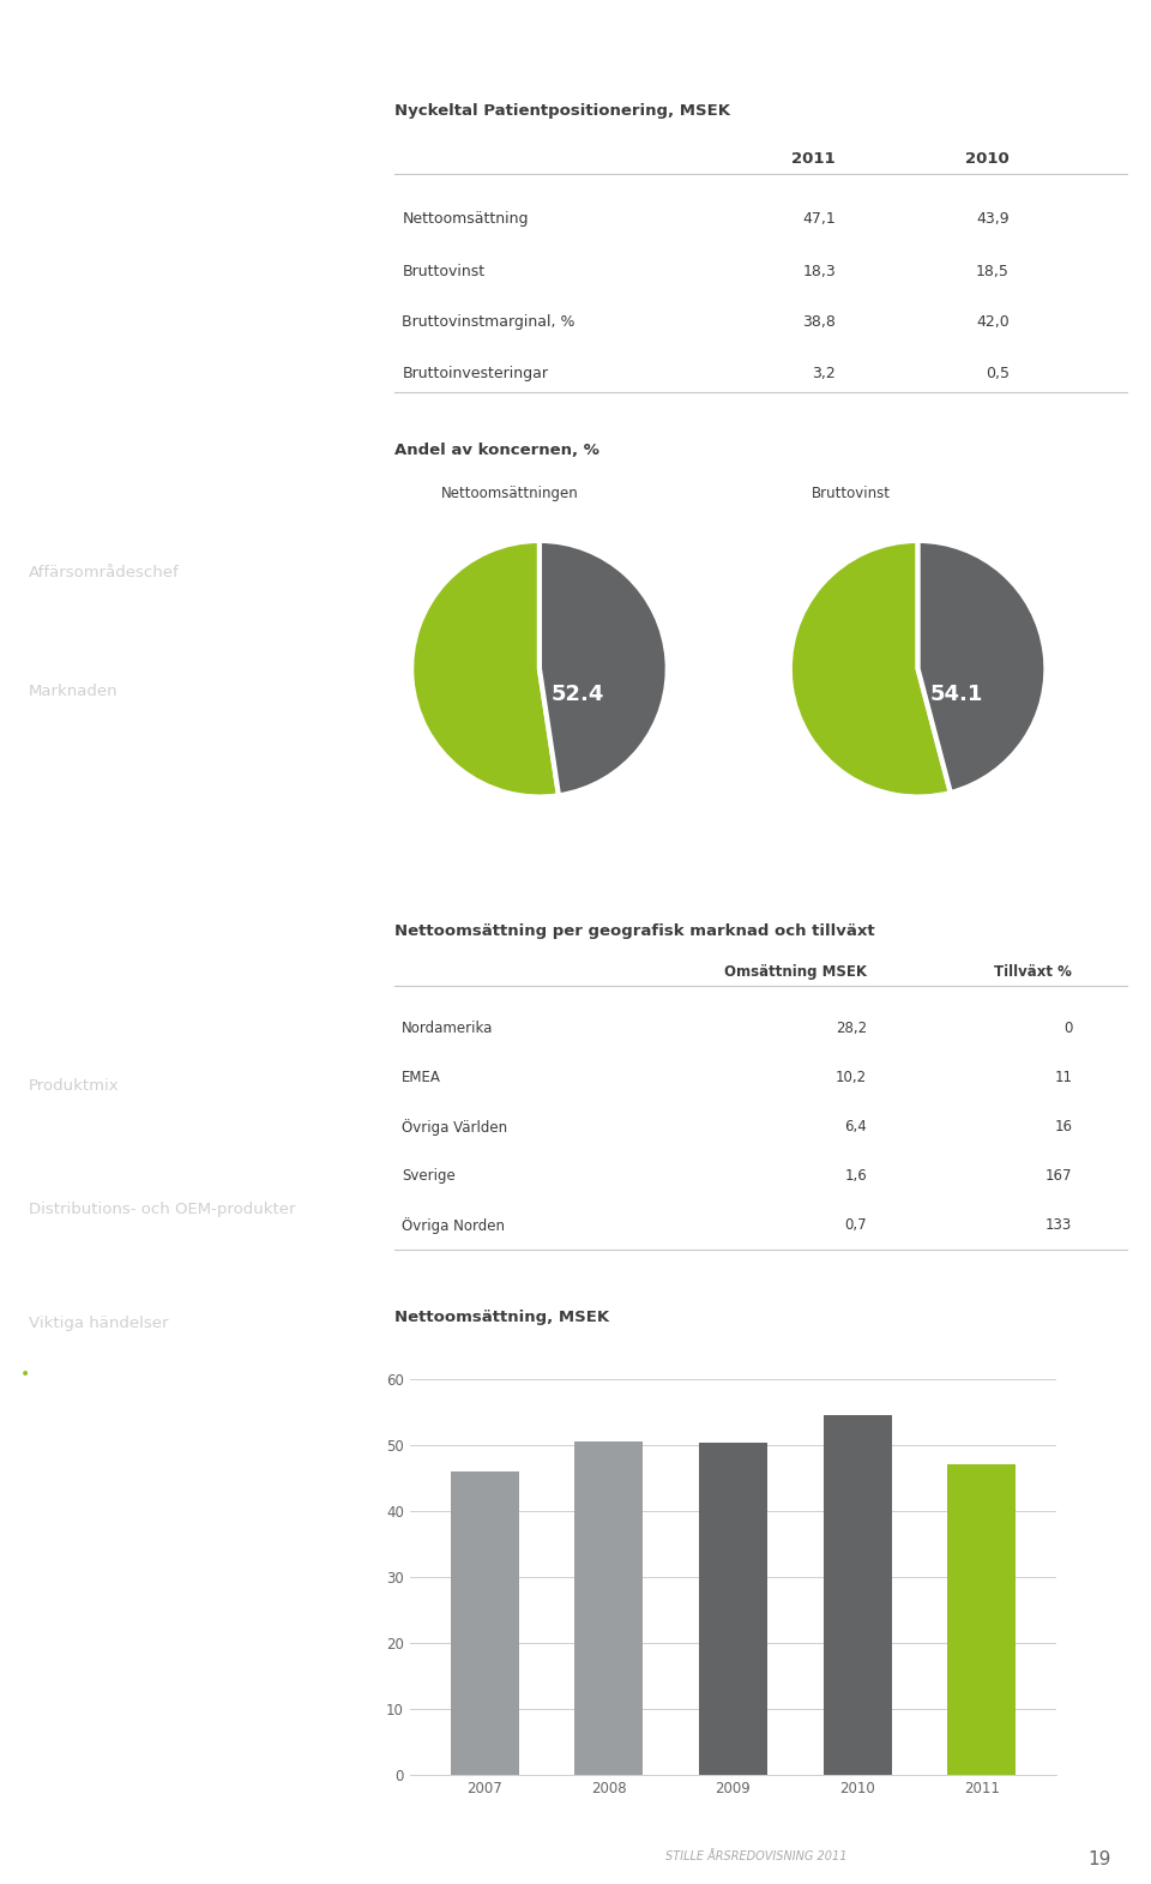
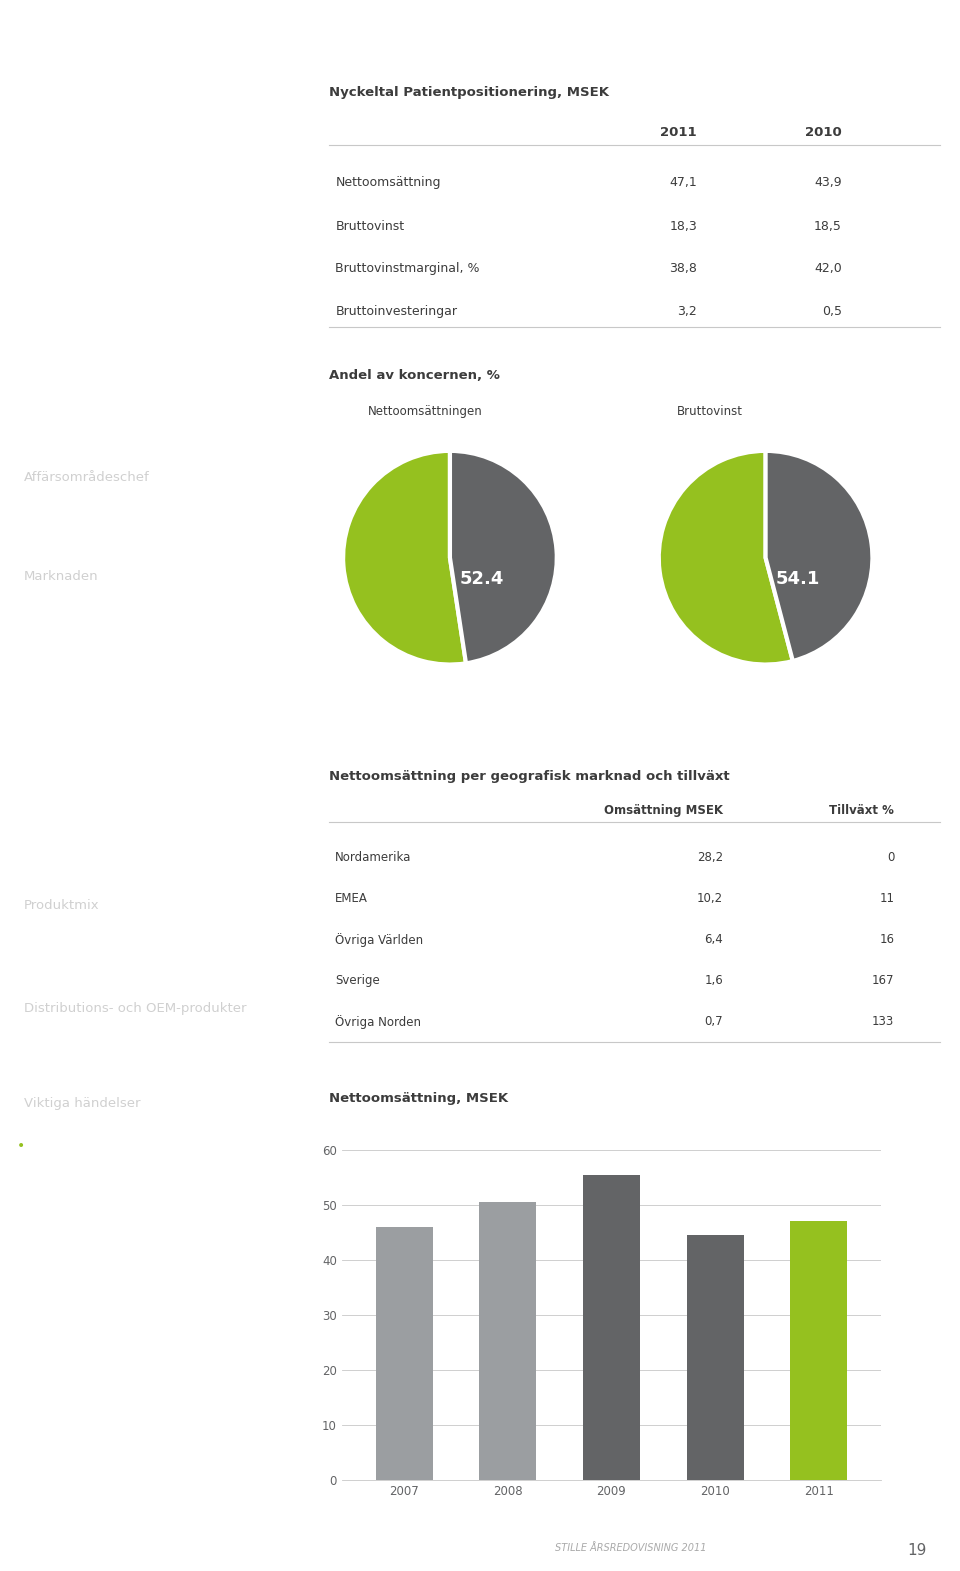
2009: 50.4 -> 55.5
2010: 54.6 -> 44.5
